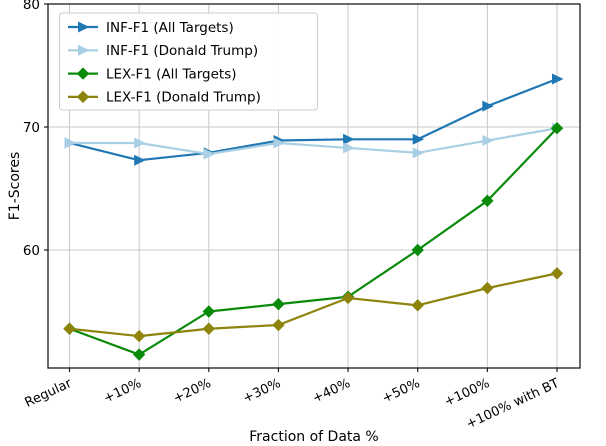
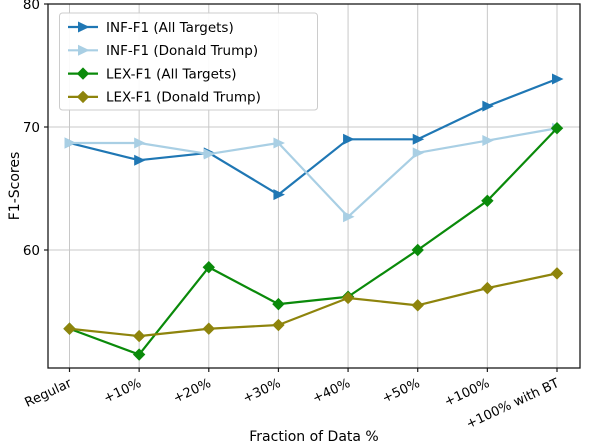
LEX-F1 (All Targets)/+20%: 55.0 -> 58.6
INF-F1 (All Targets)/+30%: 68.9 -> 64.5
INF-F1 (Donald Trump)/+40%: 68.3 -> 62.7
